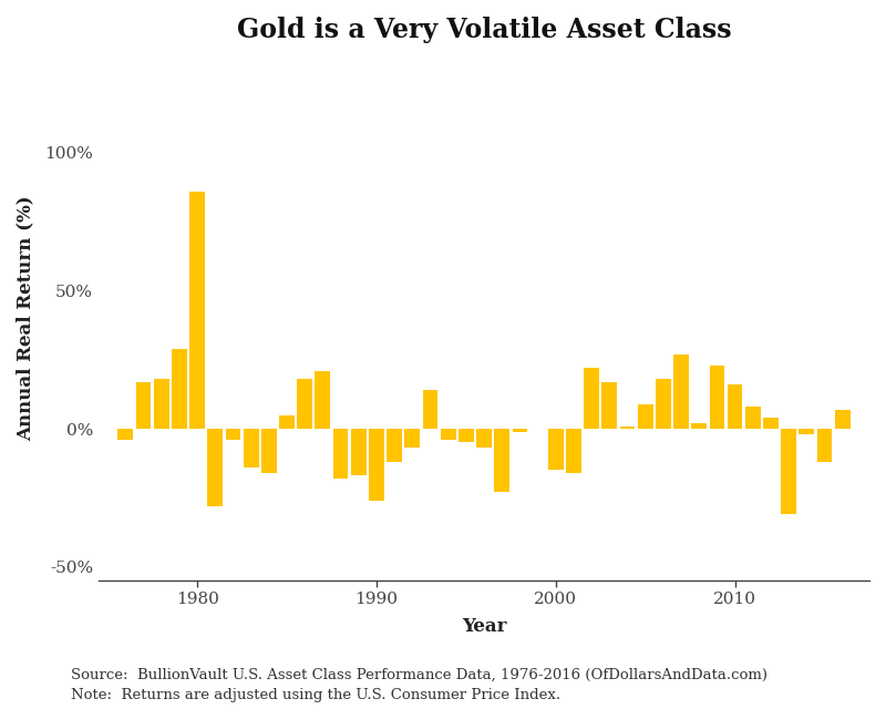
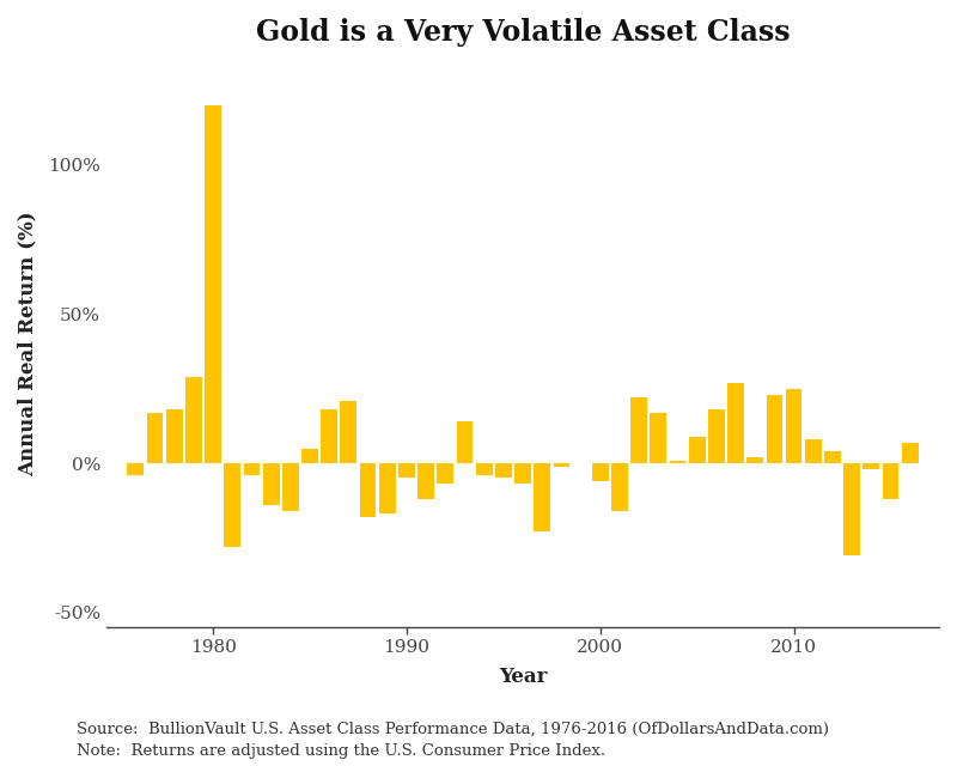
1980: 86% -> 120%
1990: -26% -> -5%
2000: -15% -> -6%
2010: 16% -> 25%
